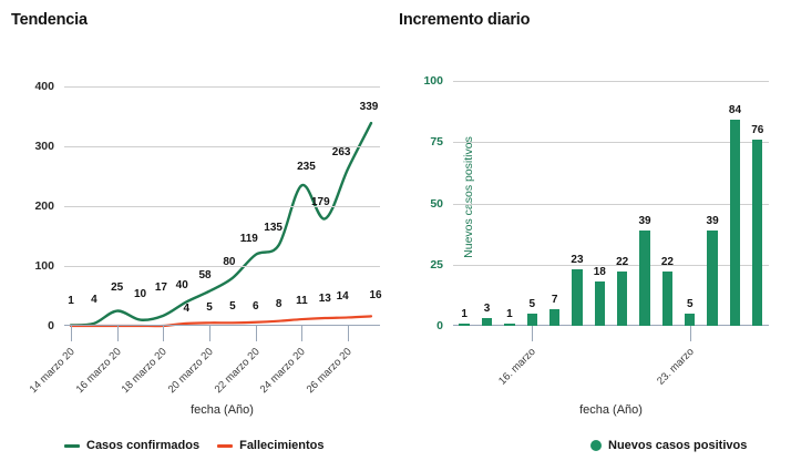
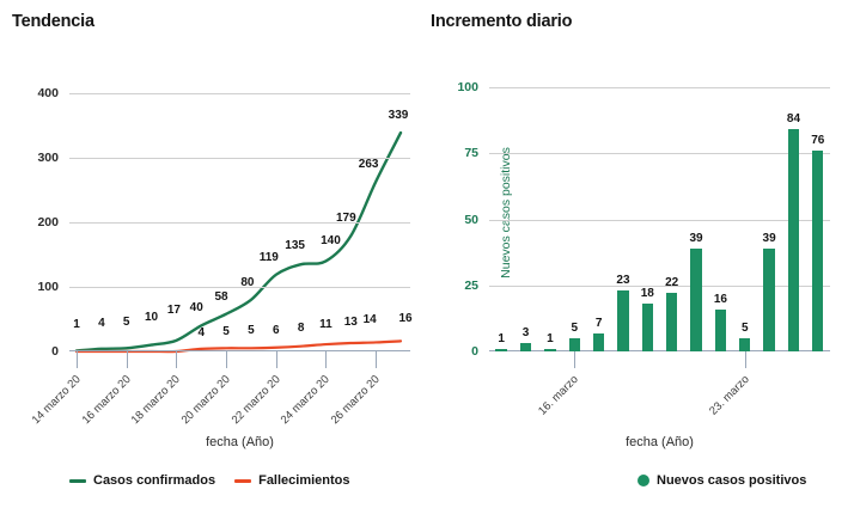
Tendencia/Casos confirmados/16 marzo 20: 25 -> 5
Tendencia/Casos confirmados/24 marzo 20: 235 -> 140
Incremento diario/23. marzo: 22 -> 16
